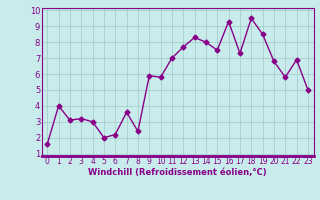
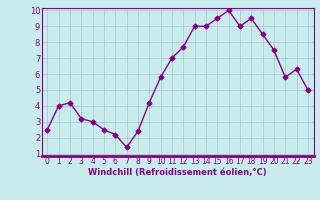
0: 1.6 -> 2.5
2: 3.1 -> 4.2
5: 2.0 -> 2.5
7: 3.6 -> 1.4
9: 5.9 -> 4.2
13: 8.3 -> 9.0
14: 8.0 -> 9.0
15: 7.5 -> 9.5
16: 9.3 -> 10.0
17: 7.3 -> 9.0
20: 6.8 -> 7.5
22: 6.9 -> 6.3
